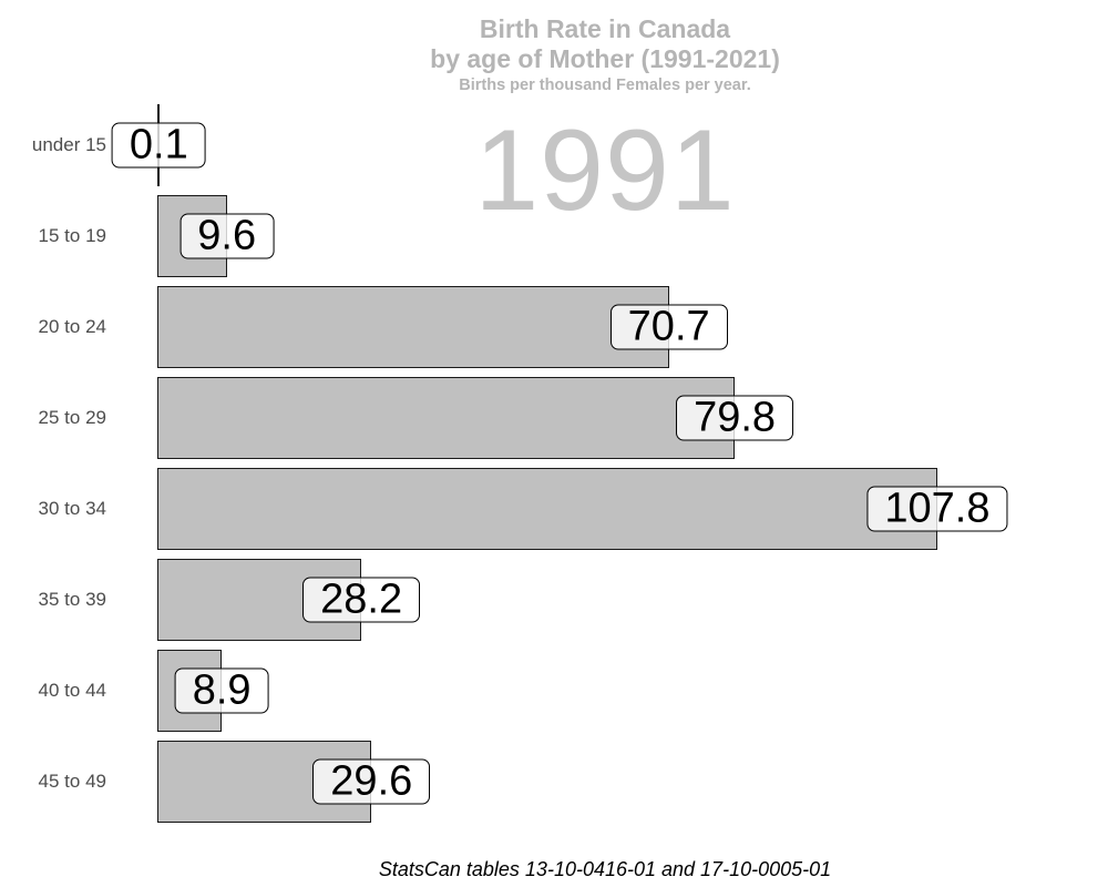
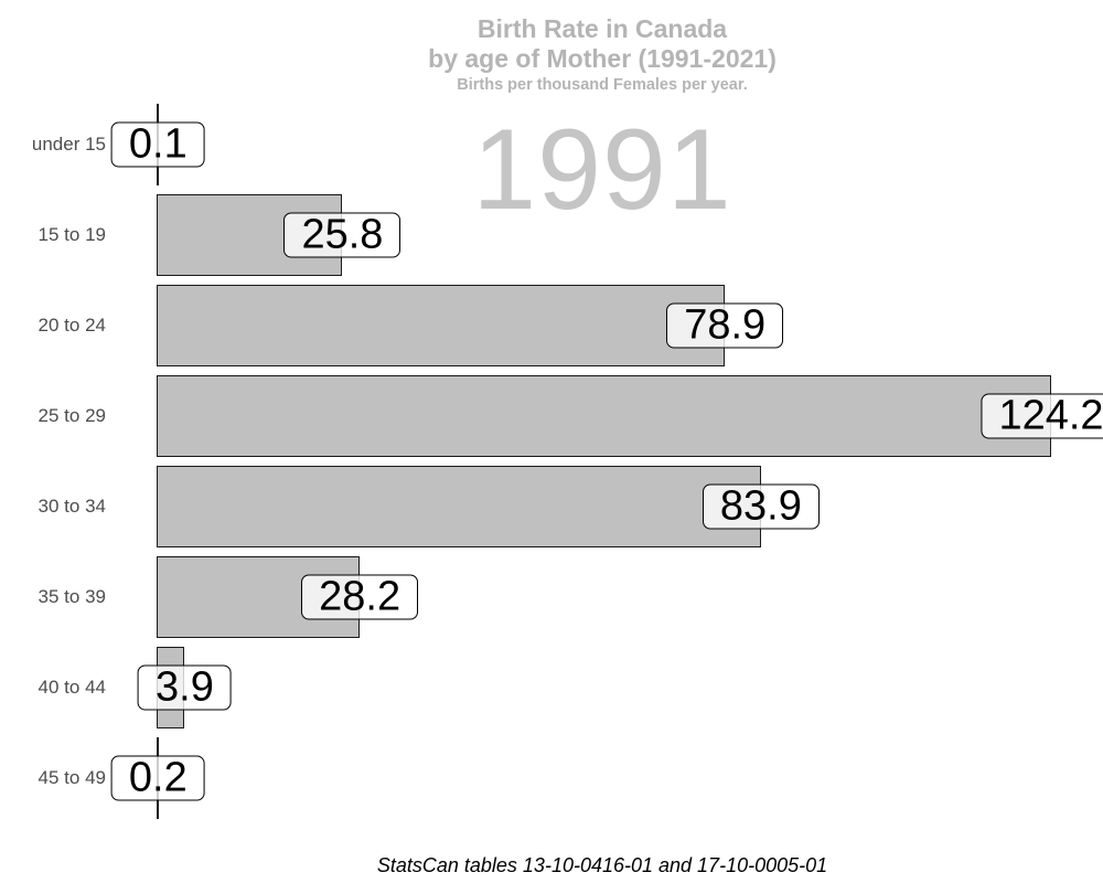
15 to 19: 9.6 -> 25.8
20 to 24: 70.7 -> 78.9
25 to 29: 79.8 -> 124.2
30 to 34: 107.8 -> 83.9
40 to 44: 8.9 -> 3.9
45 to 49: 29.6 -> 0.2
